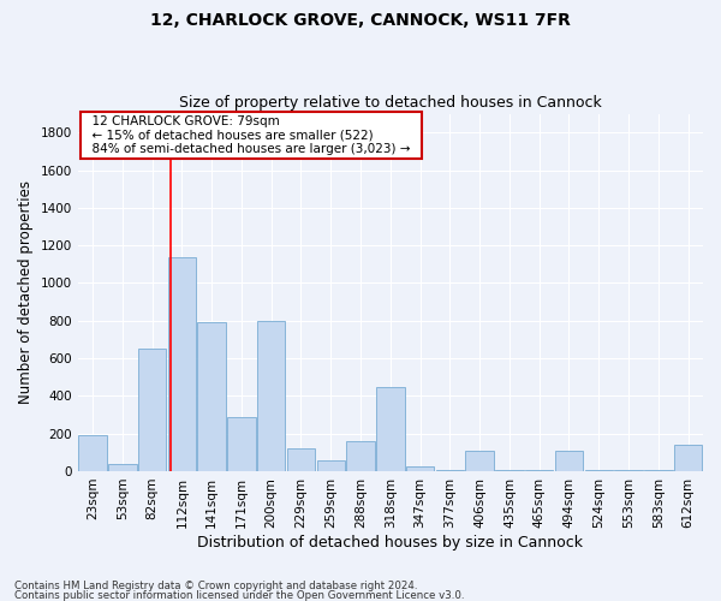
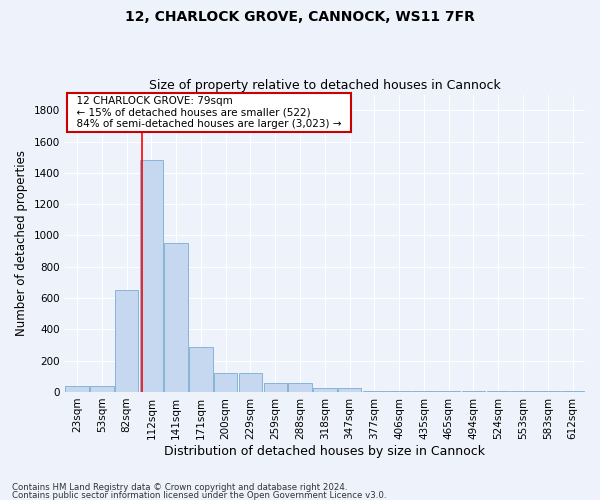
23sqm: 190 -> 40
112sqm: 1140 -> 1480
141sqm: 790 -> 950
200sqm: 800 -> 120
288sqm: 160 -> 60
318sqm: 450 -> 20
406sqm: 110 -> 10
494sqm: 110 -> 0
612sqm: 140 -> 0
